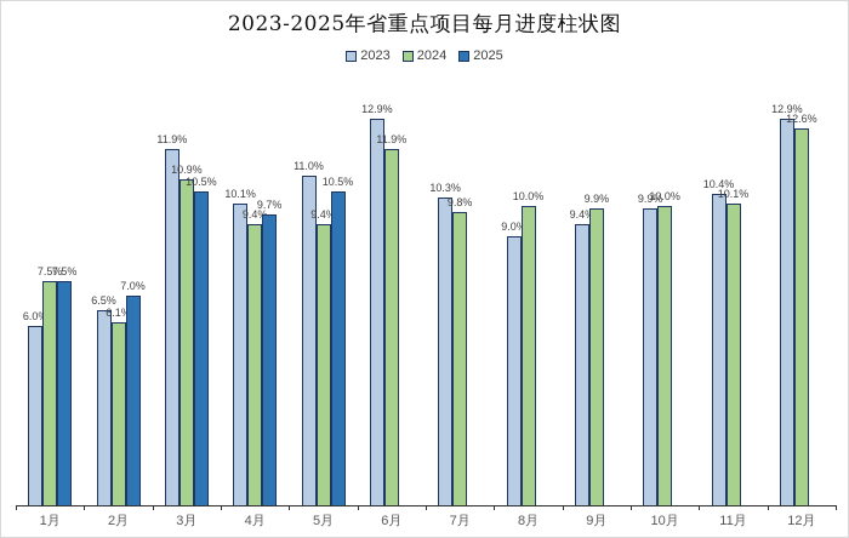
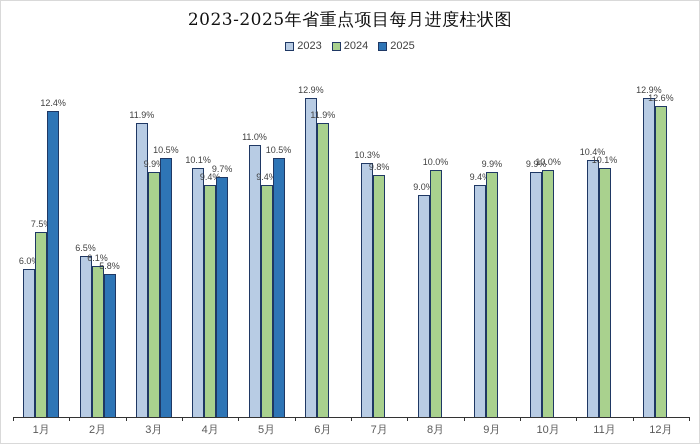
2025/1月: 7.5% -> 12.4%
2025/2月: 7.0% -> 5.8%
2024/3月: 10.9% -> 9.9%
